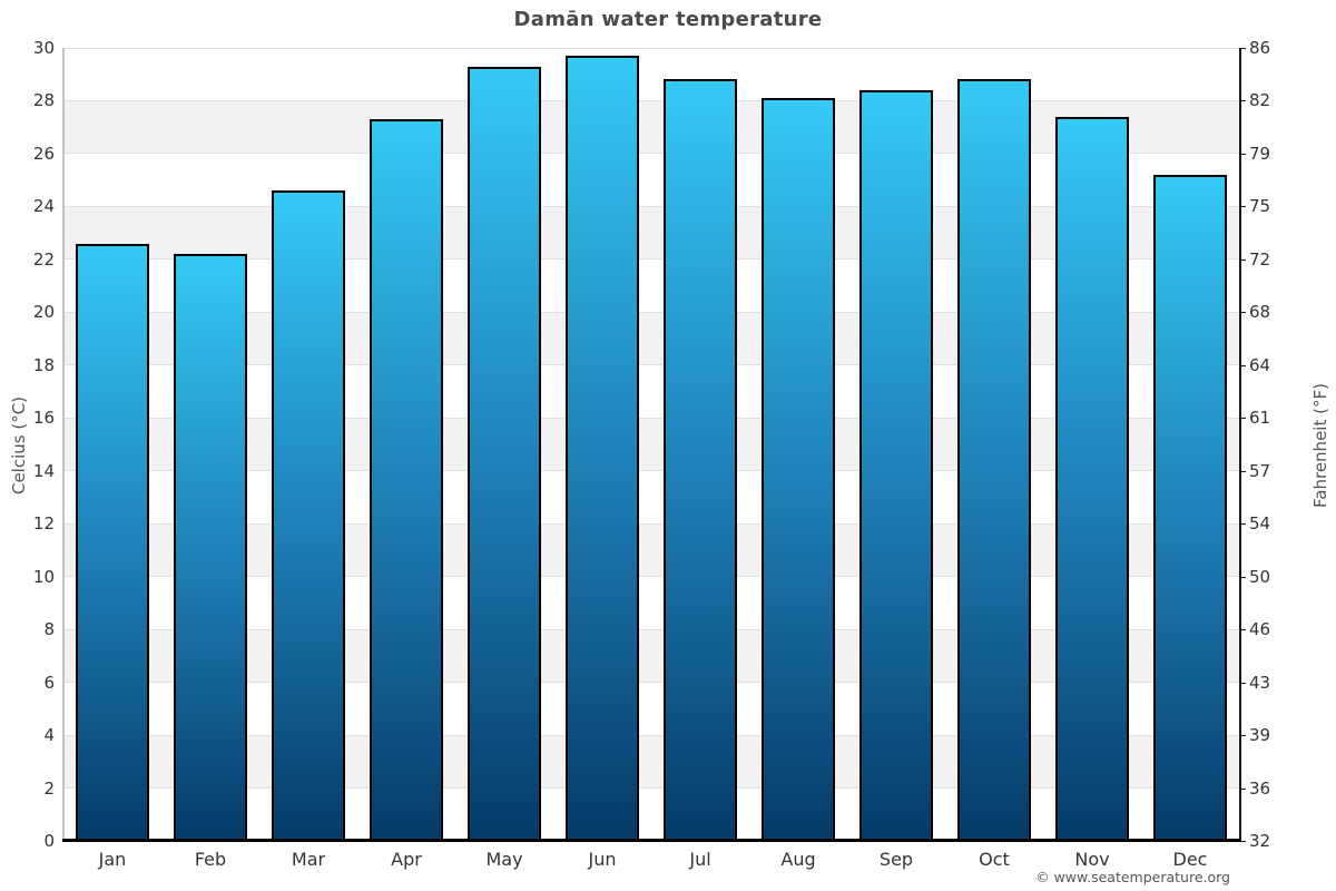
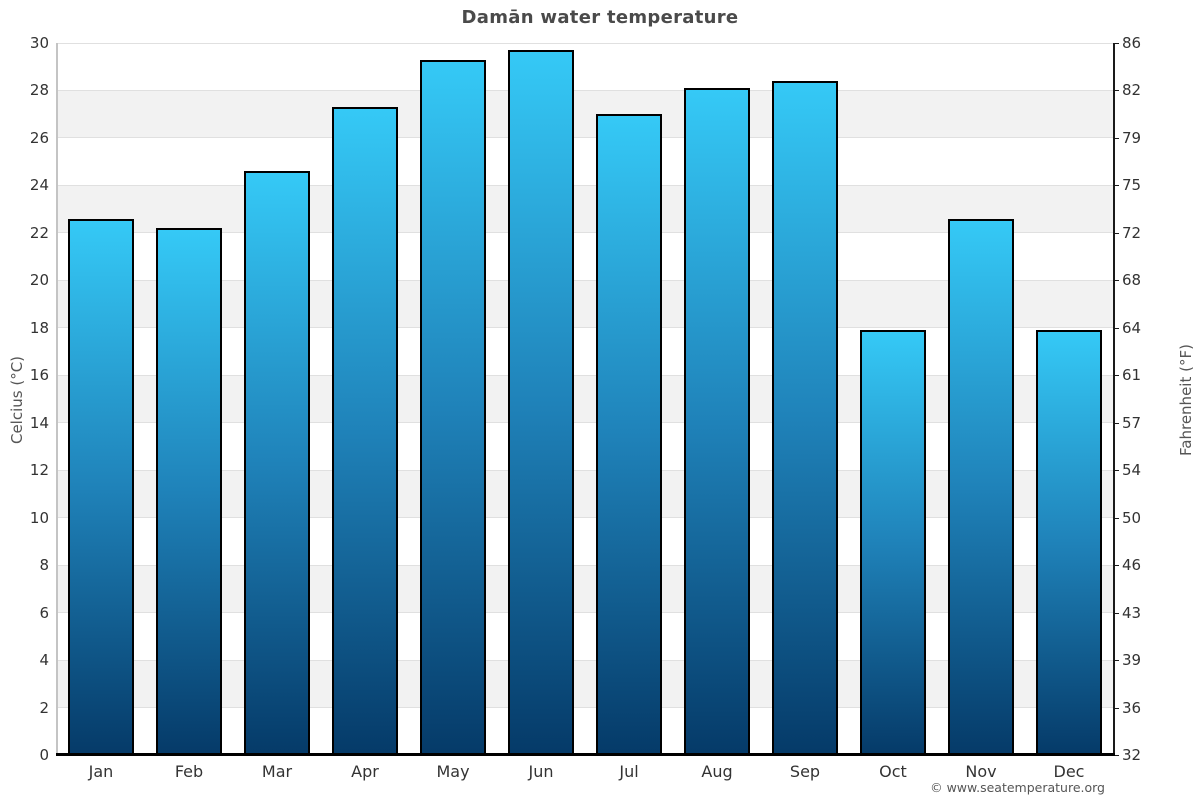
Jul: 28.8 -> 27.0
Oct: 28.8 -> 17.9
Nov: 27.4 -> 22.6
Dec: 25.2 -> 17.9
